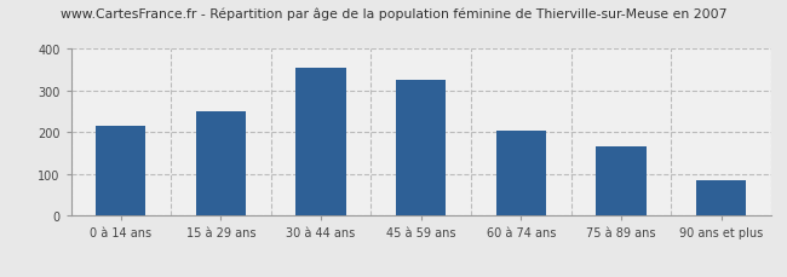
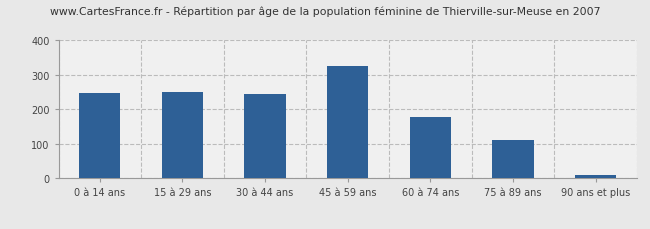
0 à 14 ans: 215 -> 247
30 à 44 ans: 355 -> 245
60 à 74 ans: 205 -> 178
75 à 89 ans: 165 -> 112
90 ans et plus: 85 -> 10
